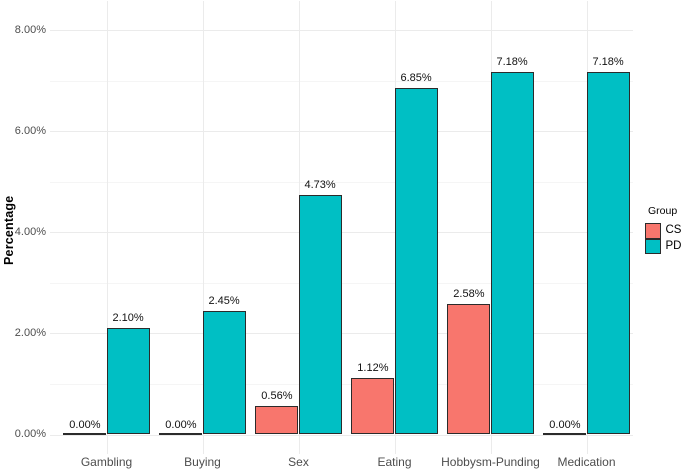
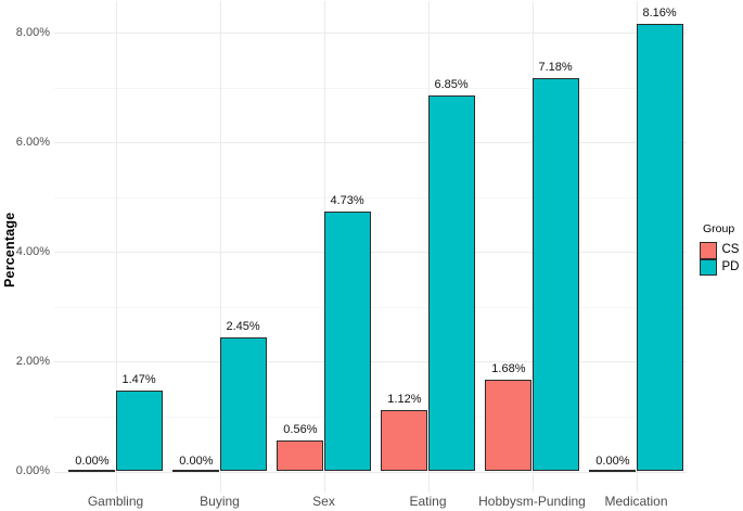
PD/Gambling: 2.10% -> 1.47%
CS/Hobbysm-Punding: 2.58% -> 1.68%
PD/Medication: 7.18% -> 8.16%
